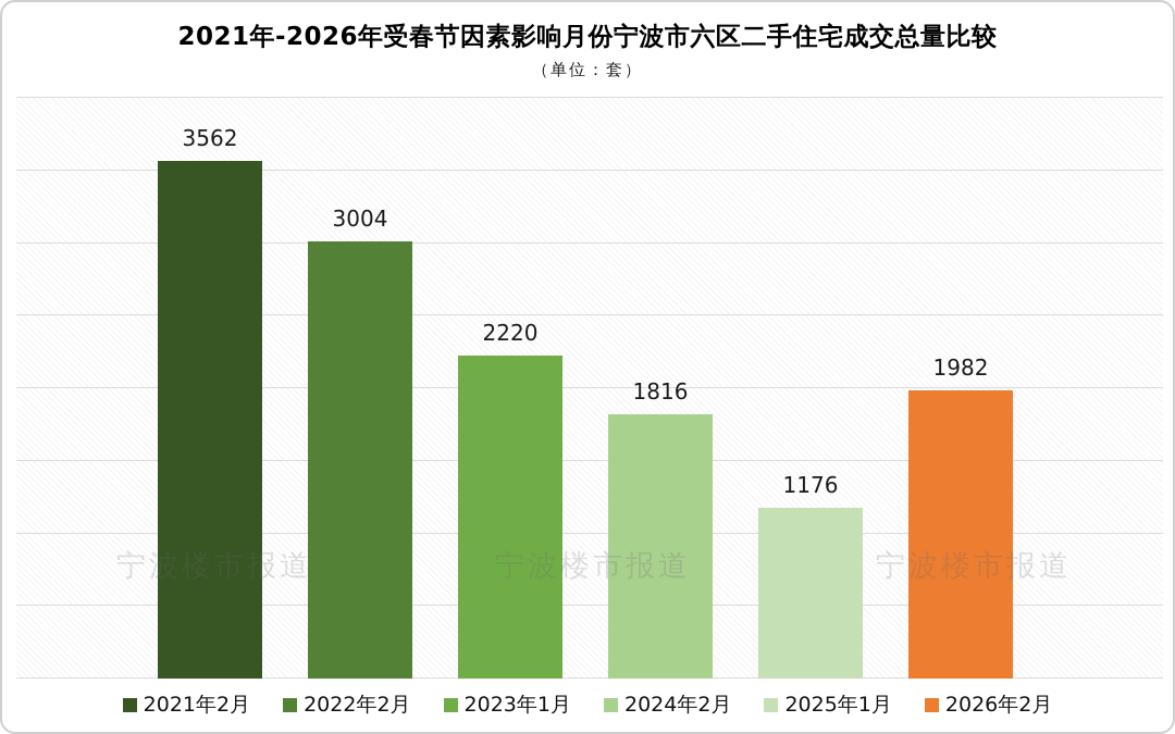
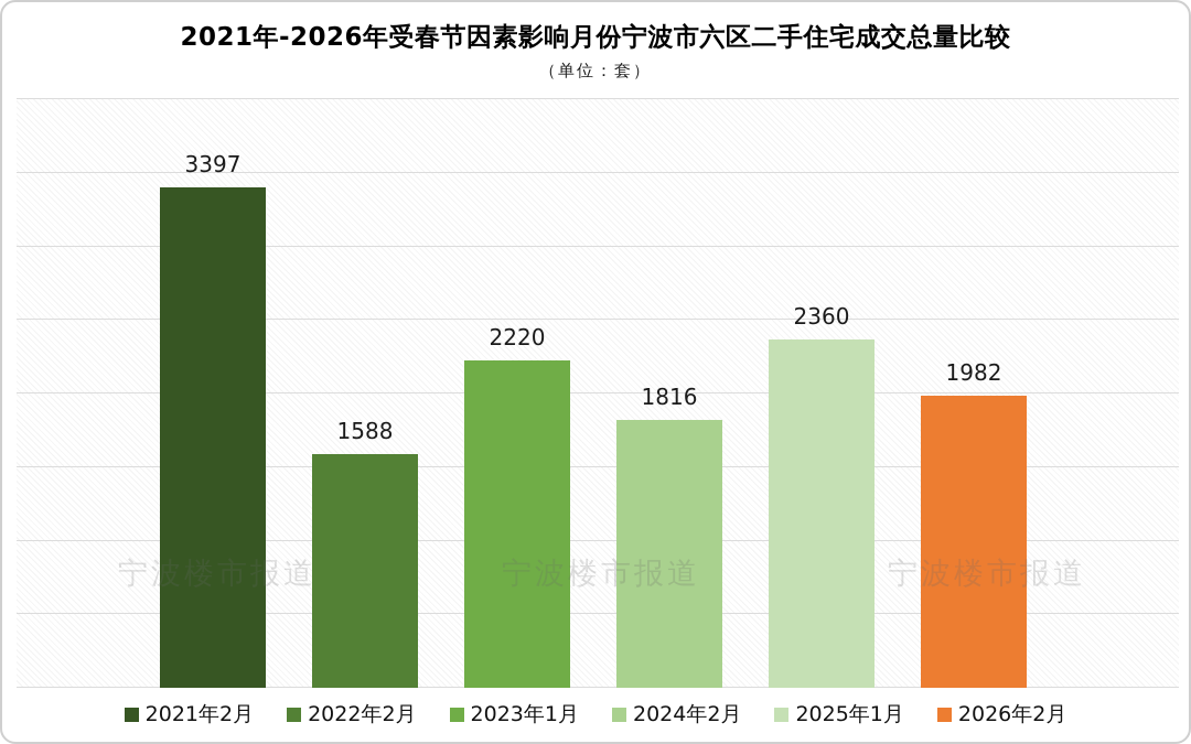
2021年2月: 3562 -> 3397
2022年2月: 3004 -> 1588
2025年1月: 1176 -> 2360
